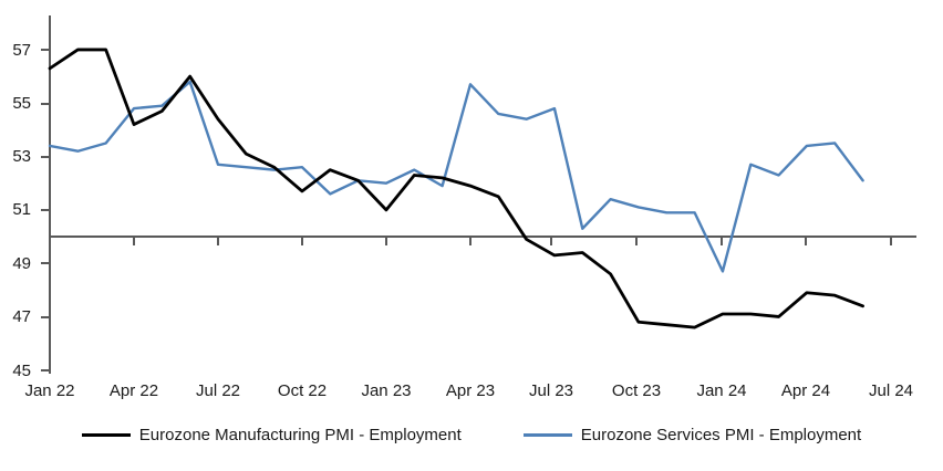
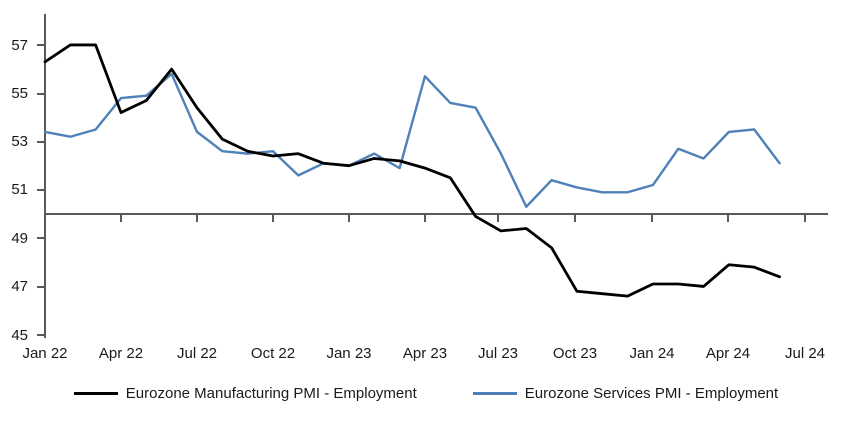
Eurozone Services PMI - Employment/Jul 22: 52.7 -> 53.4
Eurozone Manufacturing PMI - Employment/Oct 22: 51.7 -> 52.4
Eurozone Manufacturing PMI - Employment/Jan 23: 51.0 -> 52.0
Eurozone Services PMI - Employment/Jul 23: 54.8 -> 52.5
Eurozone Services PMI - Employment/Jan 24: 48.7 -> 51.2
